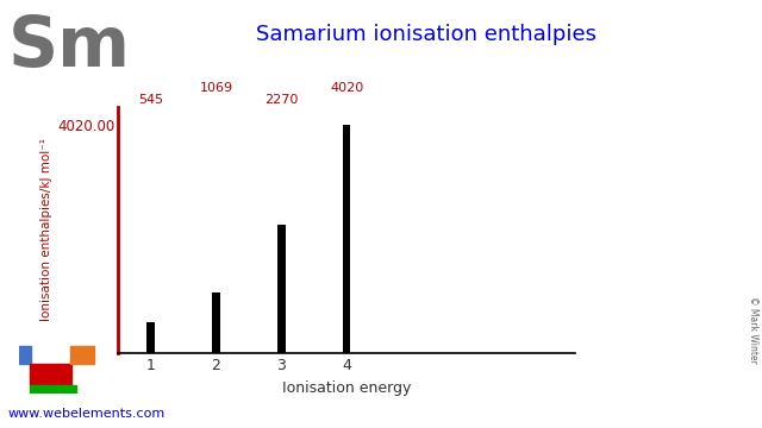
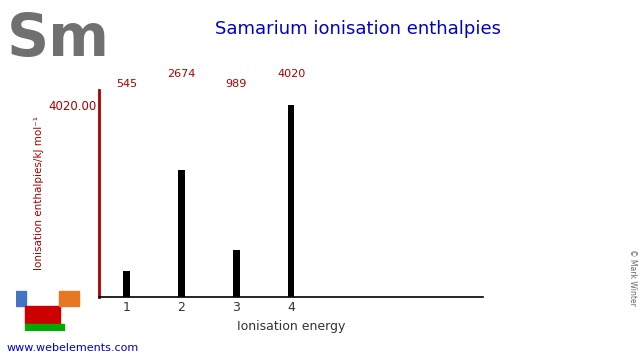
2: 1069 -> 2674
3: 2270 -> 989
